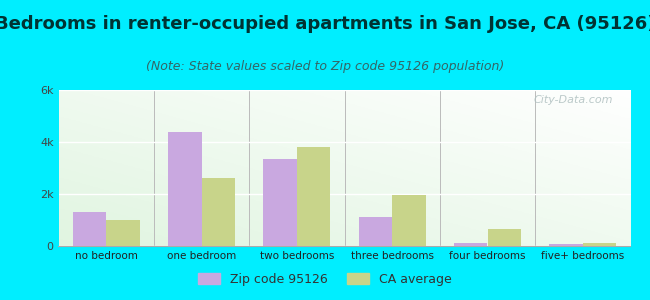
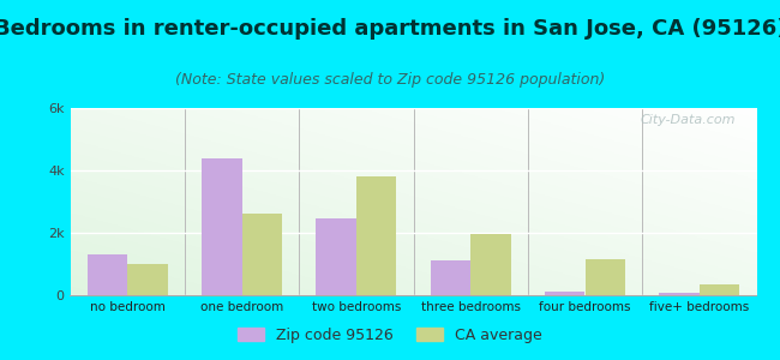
Zip code 95126/two bedrooms: 3.35k -> 2.45k
CA average/four bedrooms: 0.65k -> 1.15k
CA average/five+ bedrooms: 0.12k -> 0.35k
